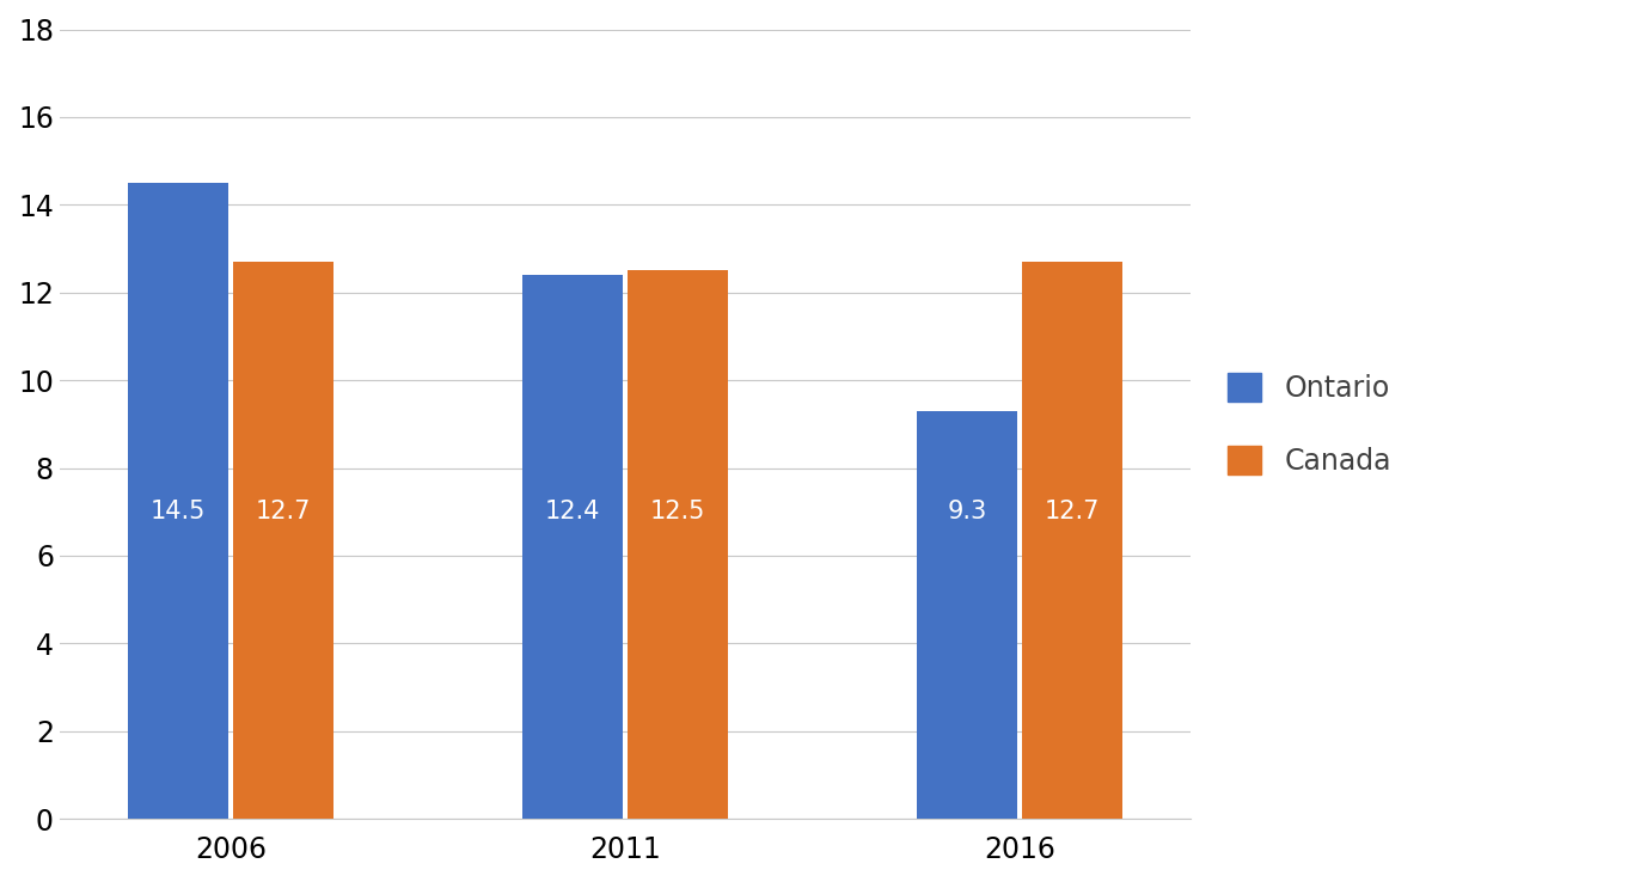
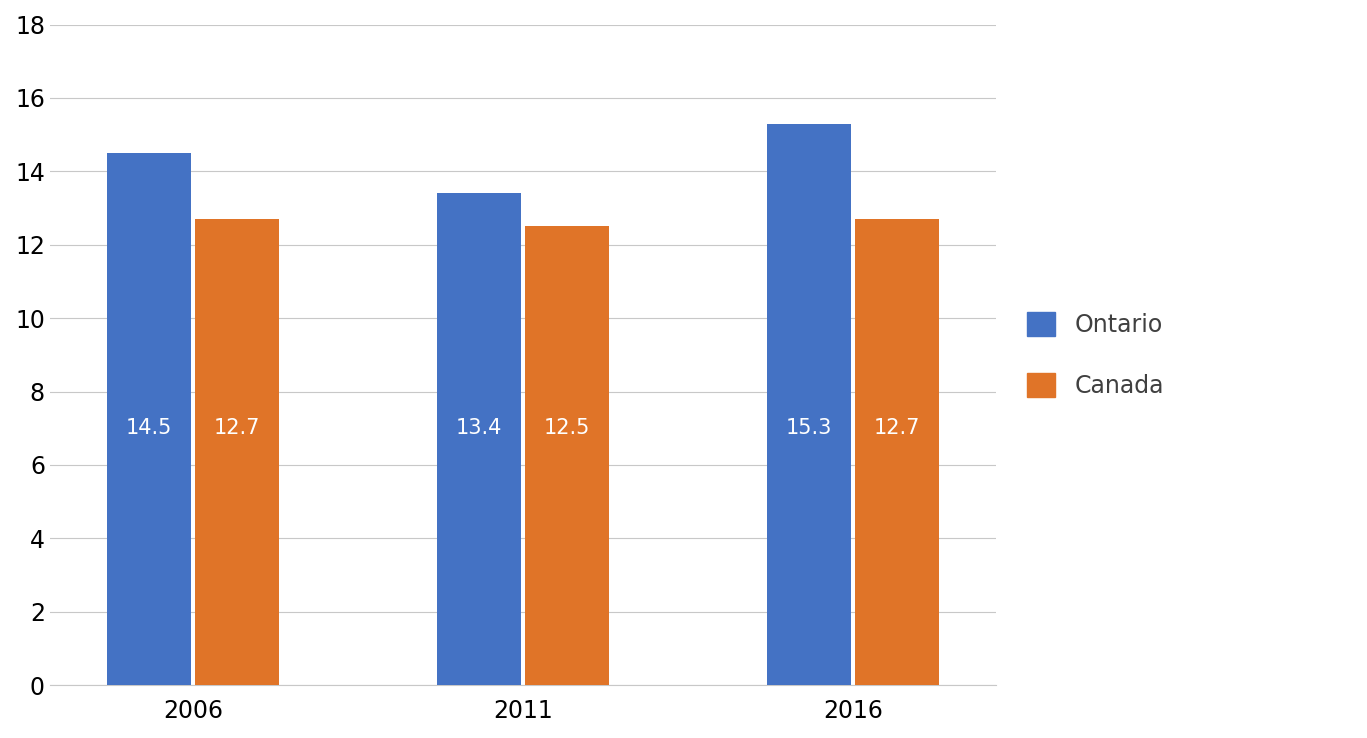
Ontario/2011: 12.4 -> 13.4
Ontario/2016: 9.3 -> 15.3
